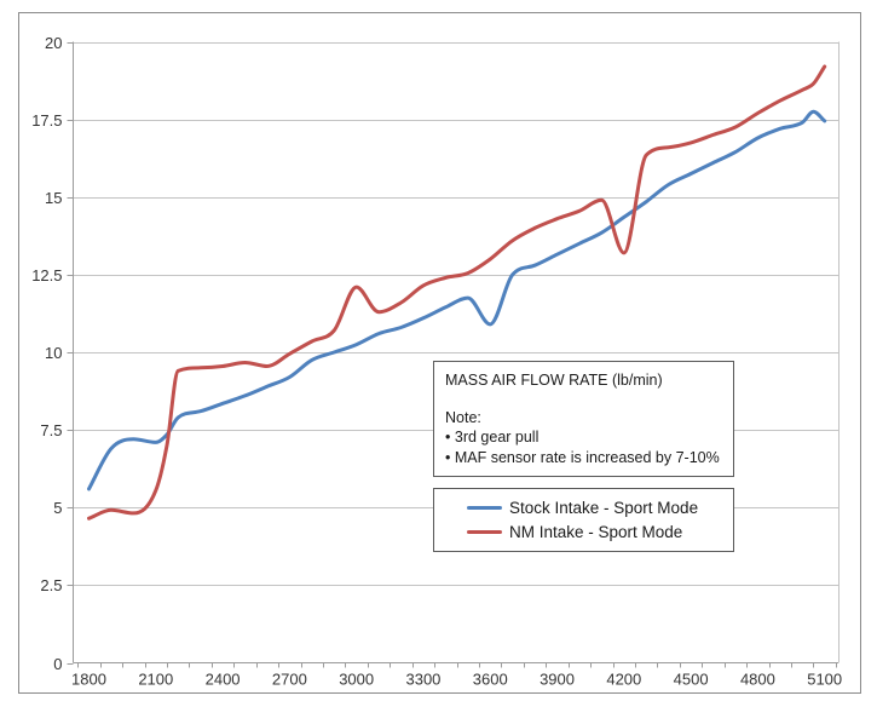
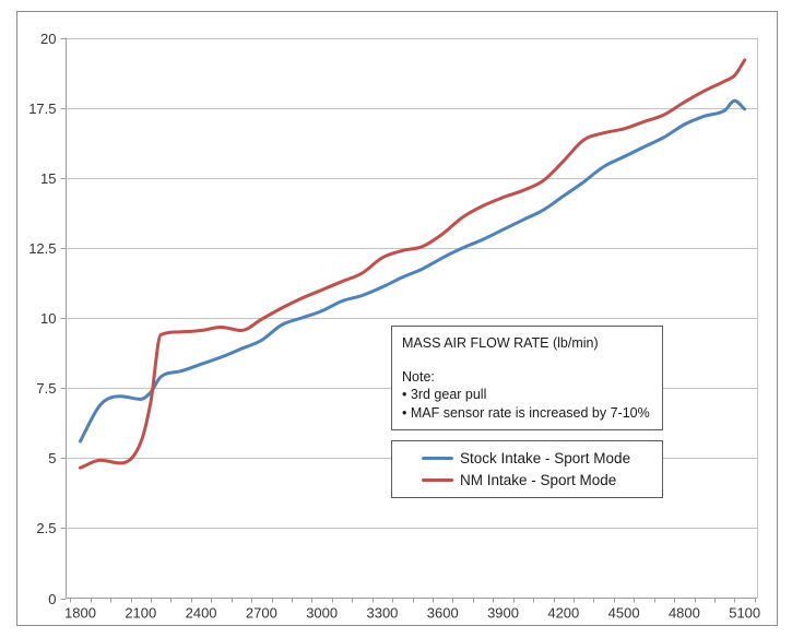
NM Intake - Sport Mode/3000: 12.1 -> 11.0
Stock Intake - Sport Mode/3600: 10.9 -> 12.2
NM Intake - Sport Mode/4200: 13.2 -> 15.6
